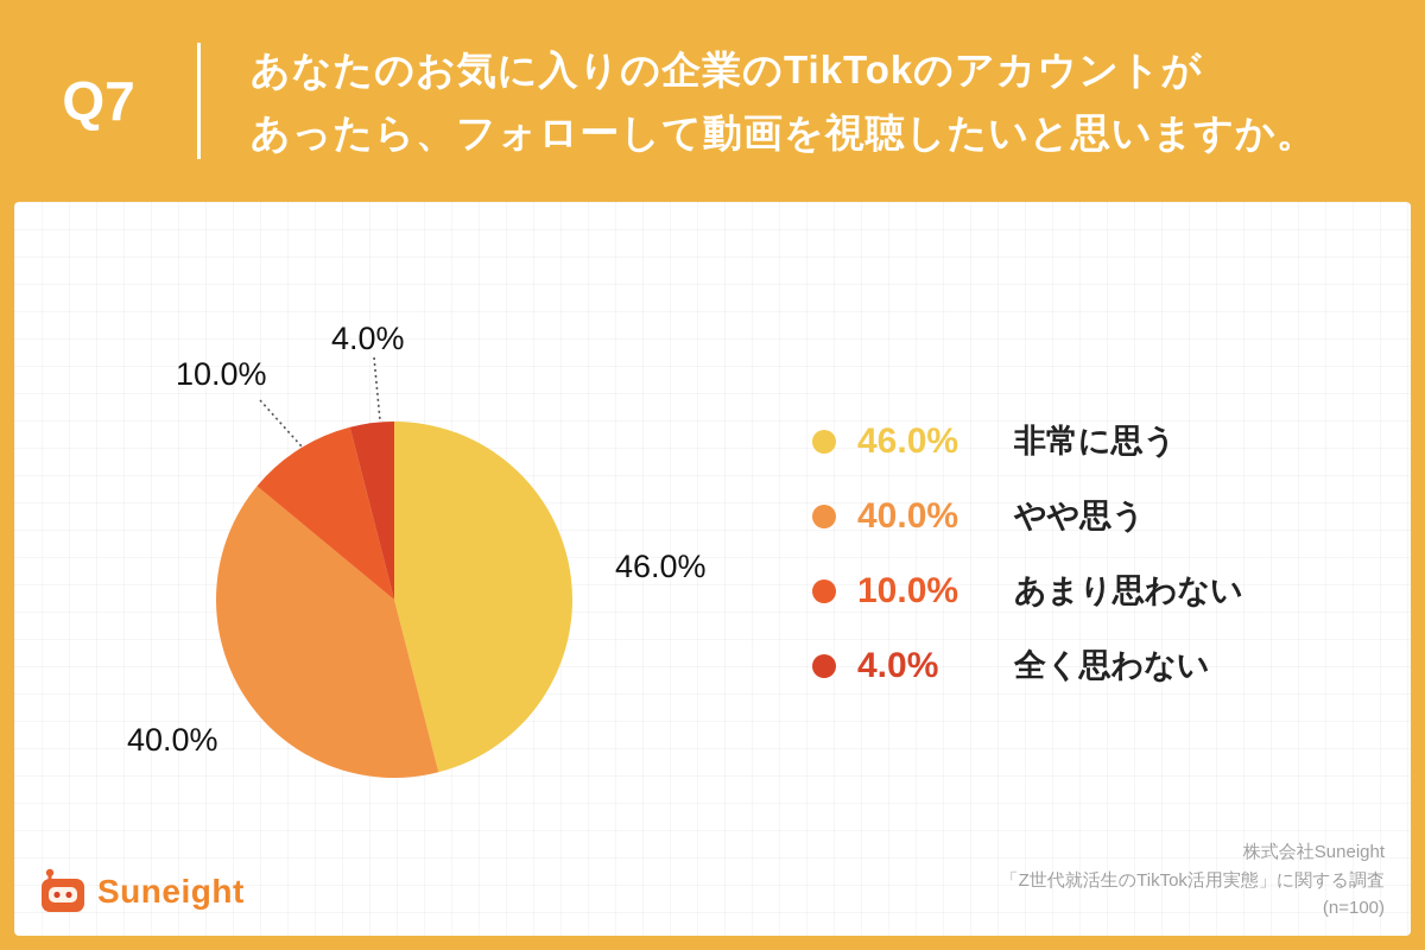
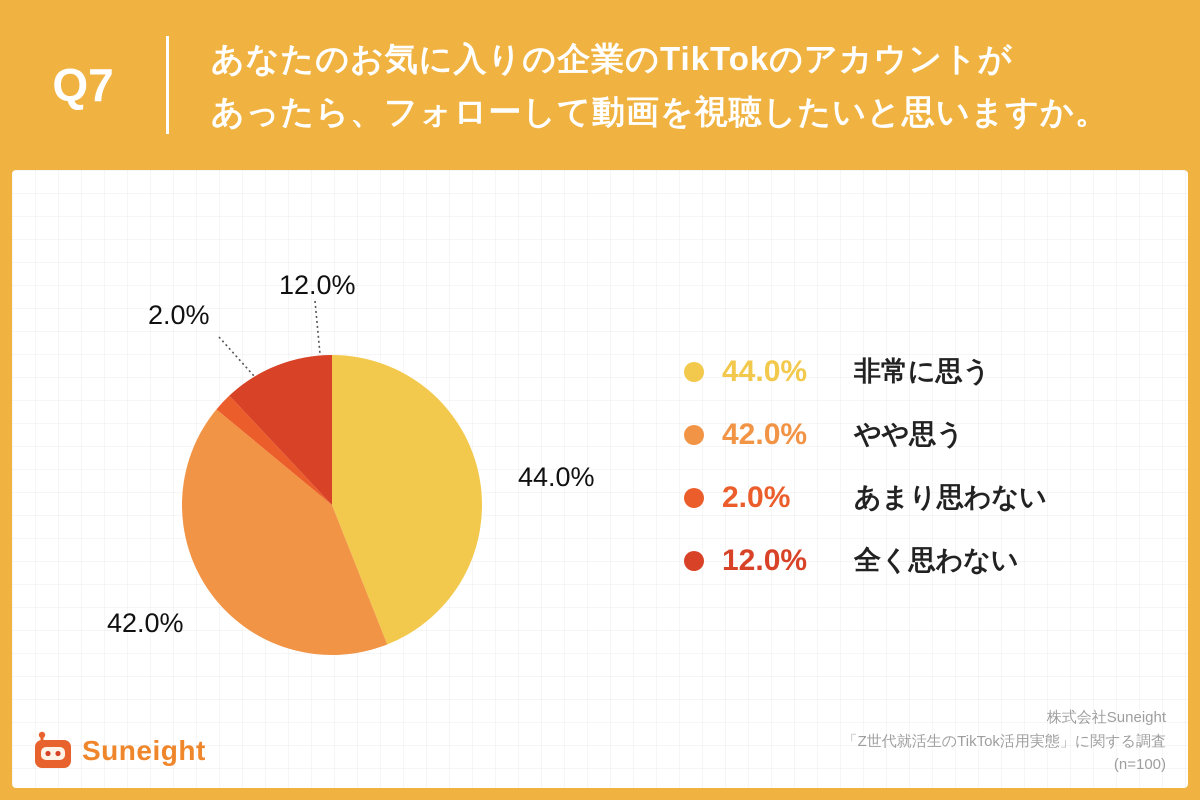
非常に思う: 46.0% -> 44.0%
やや思う: 40.0% -> 42.0%
あまり思わない: 10.0% -> 2.0%
全く思わない: 4.0% -> 12.0%
